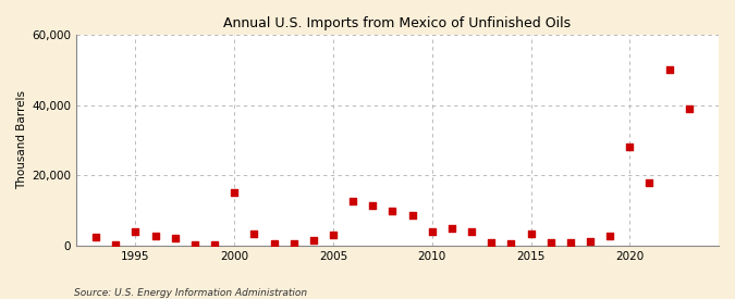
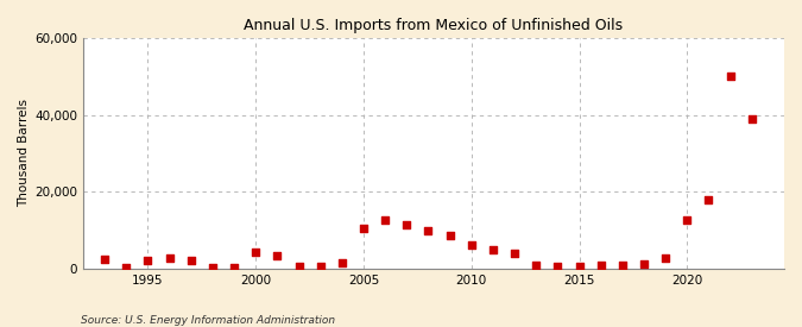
1995: 4,000 -> 2,100
2000: 15,000 -> 4,200
2005: 3,000 -> 10,500
2010: 4,000 -> 6,000
2015: 3,500 -> 700
2020: 28,000 -> 12,800
